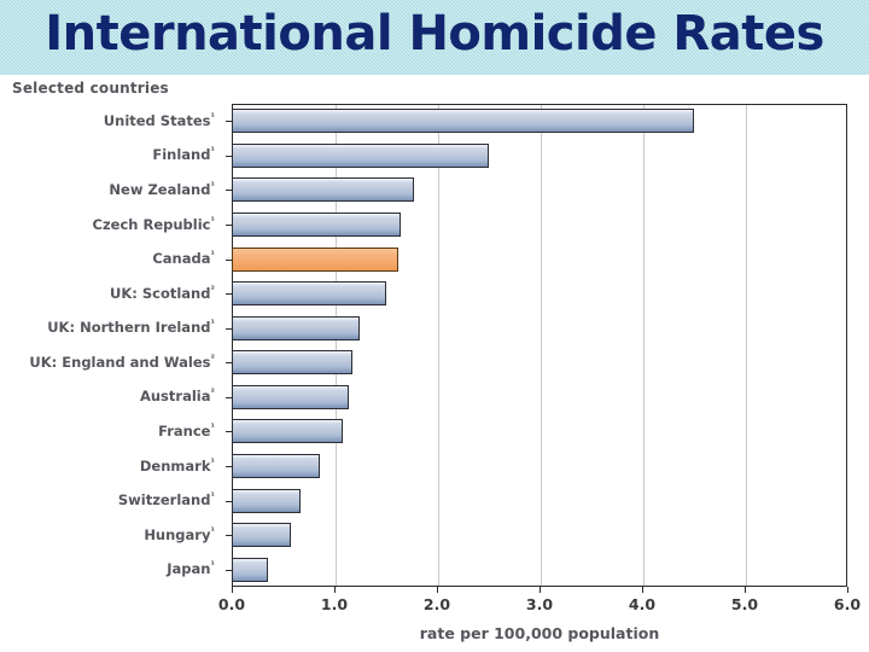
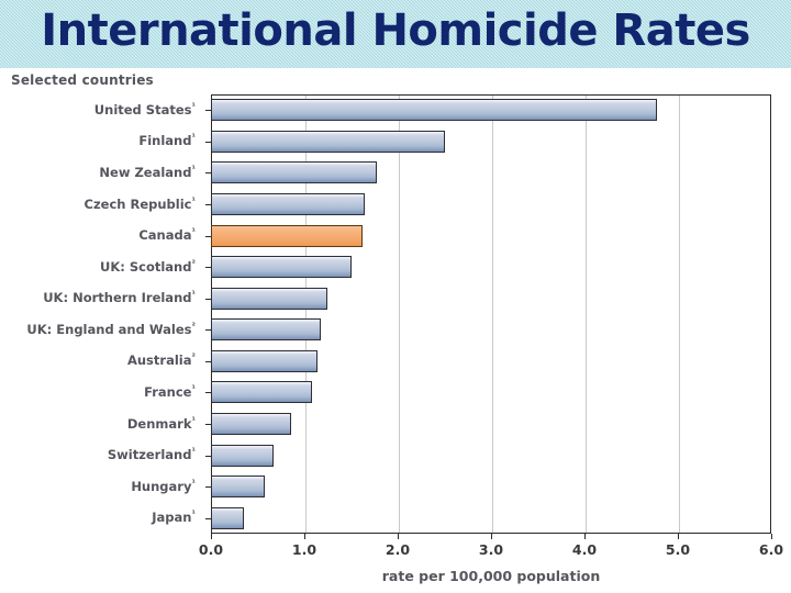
United States¹: 4.5 -> 4.8
